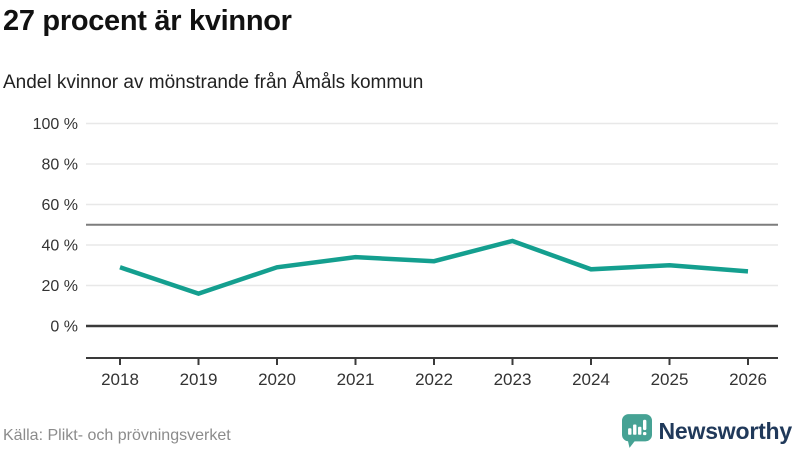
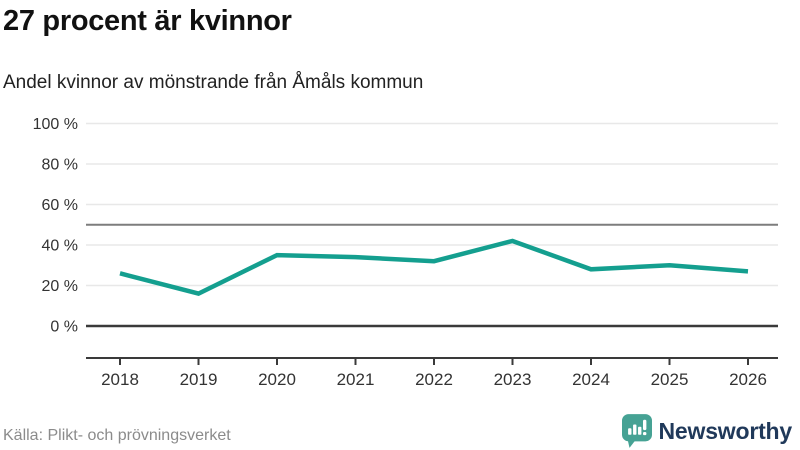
2018: 29% -> 26%
2020: 29% -> 35%
